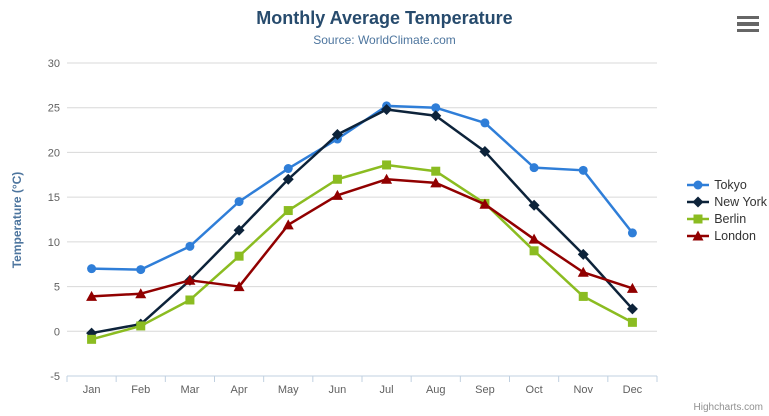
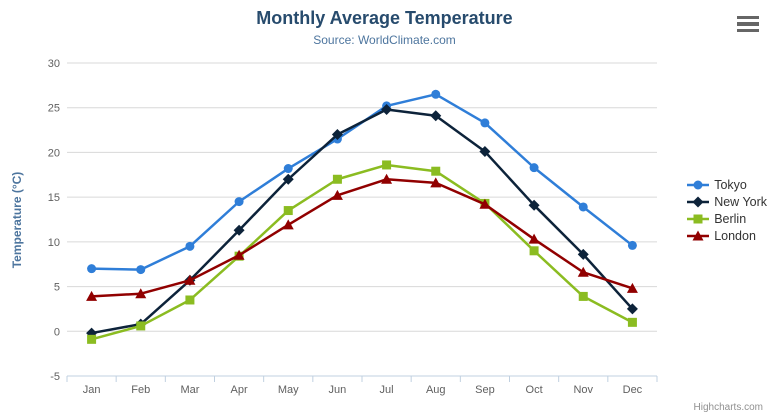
London/Apr: 5 -> 8
Tokyo/Aug: 25 -> 26
Tokyo/Nov: 18 -> 14
Tokyo/Dec: 11 -> 10
